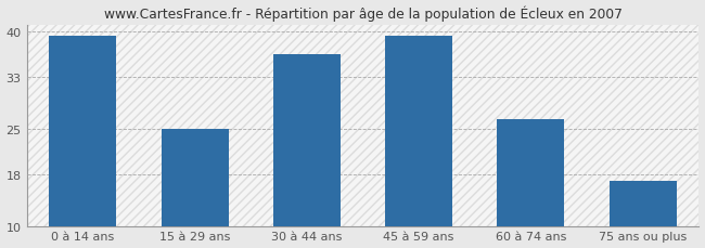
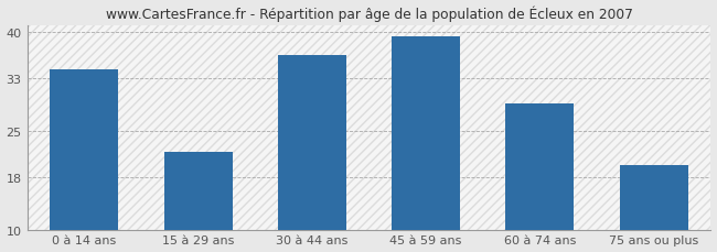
0 à 14 ans: 39.3 -> 34.4
15 à 29 ans: 25.0 -> 21.8
60 à 74 ans: 26.5 -> 29.2
75 ans ou plus: 17.0 -> 19.8
